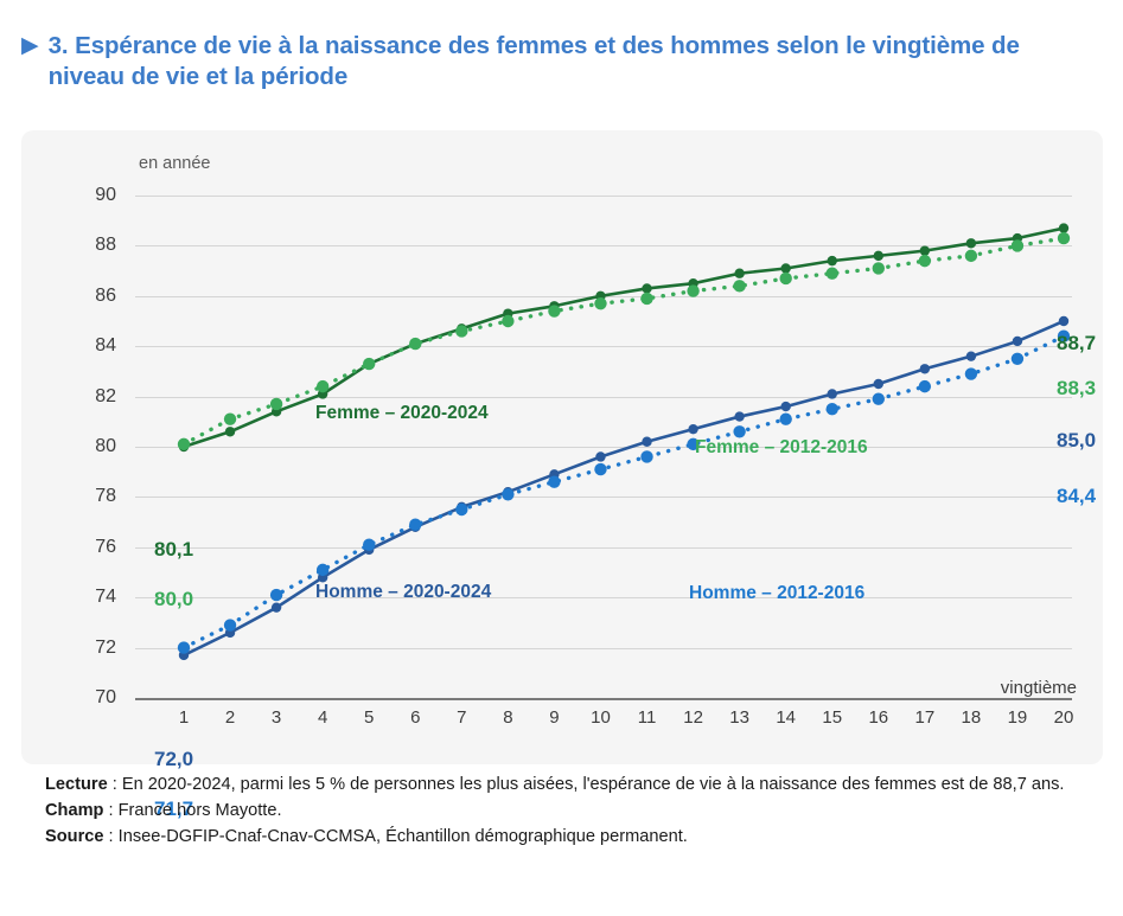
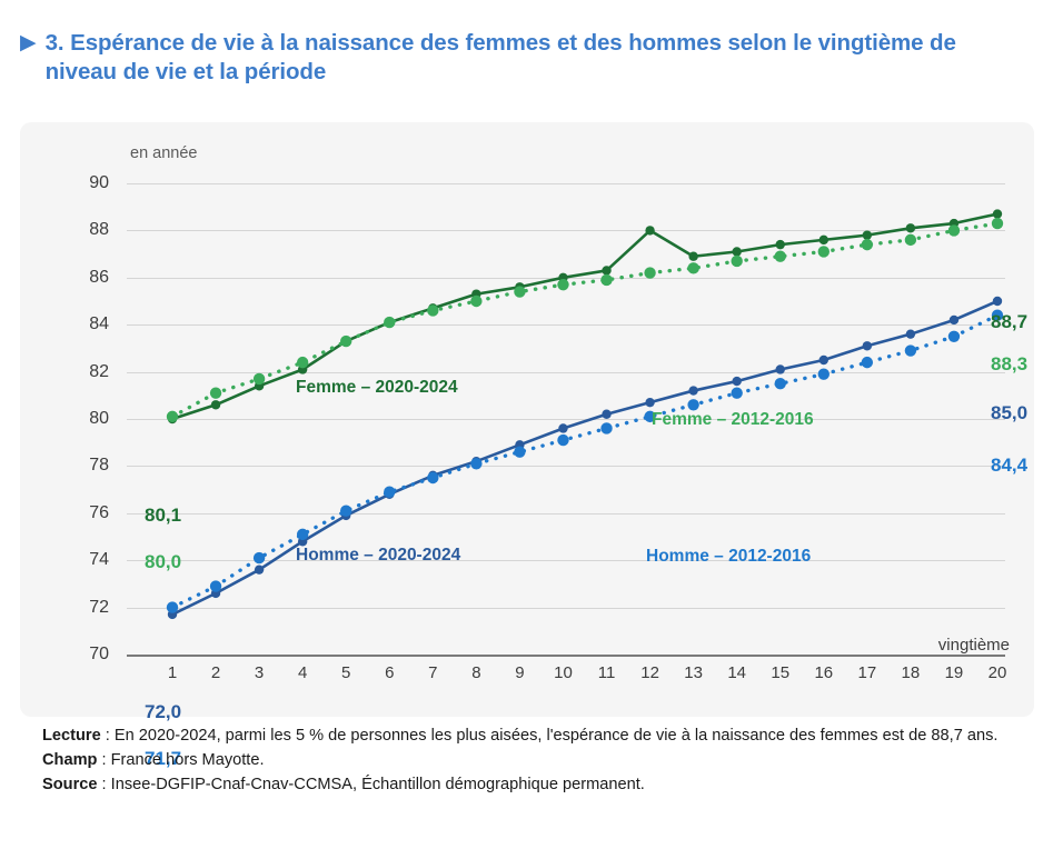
Femme – 2020-2024/12: 86.5 -> 88.0
